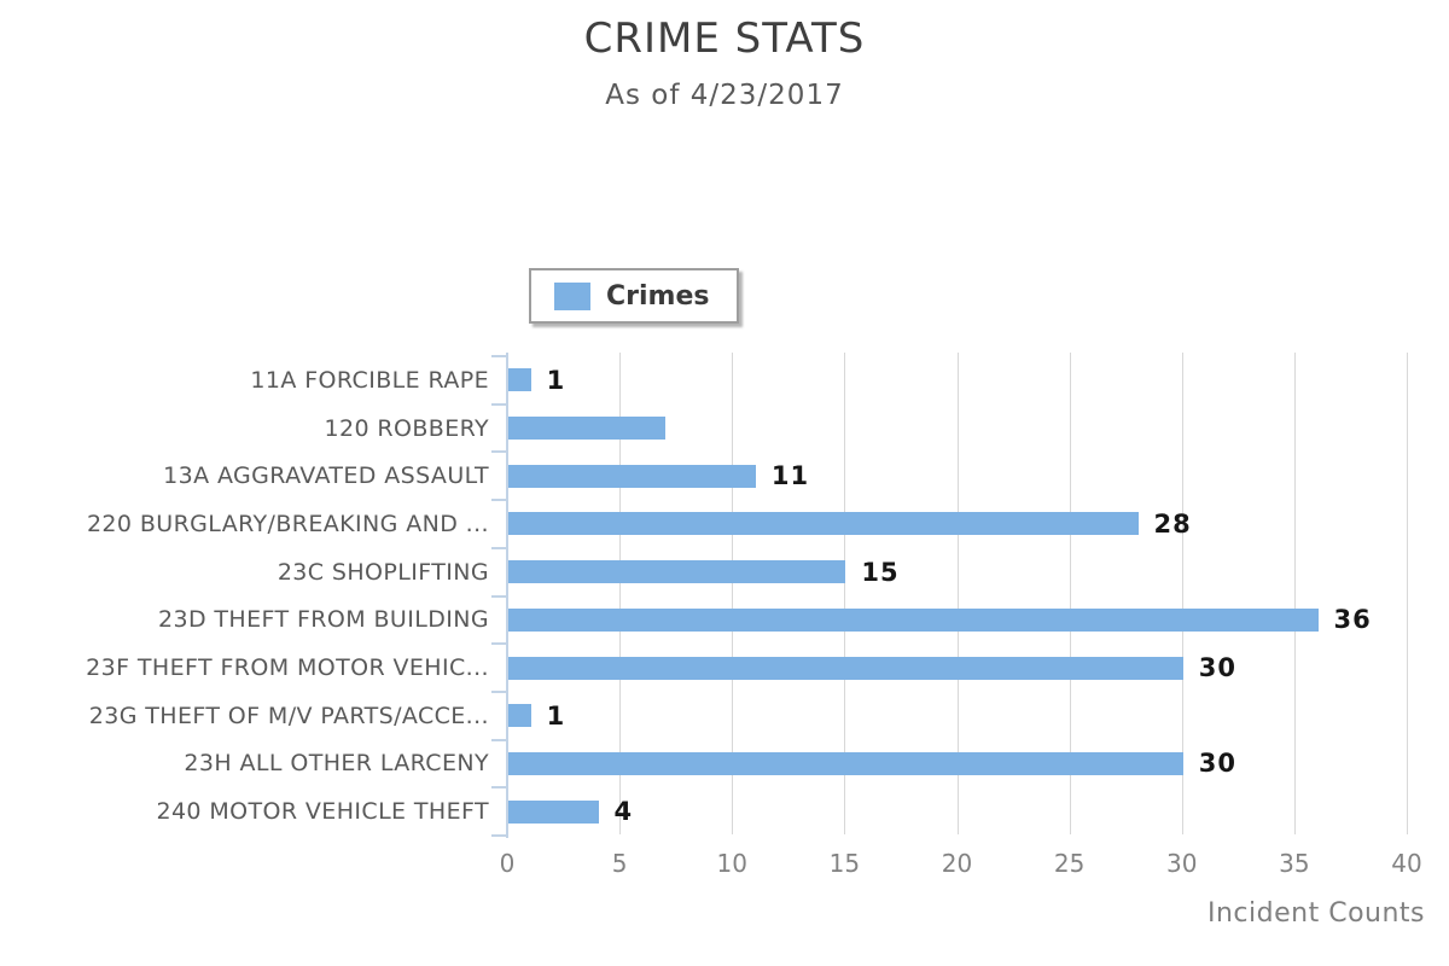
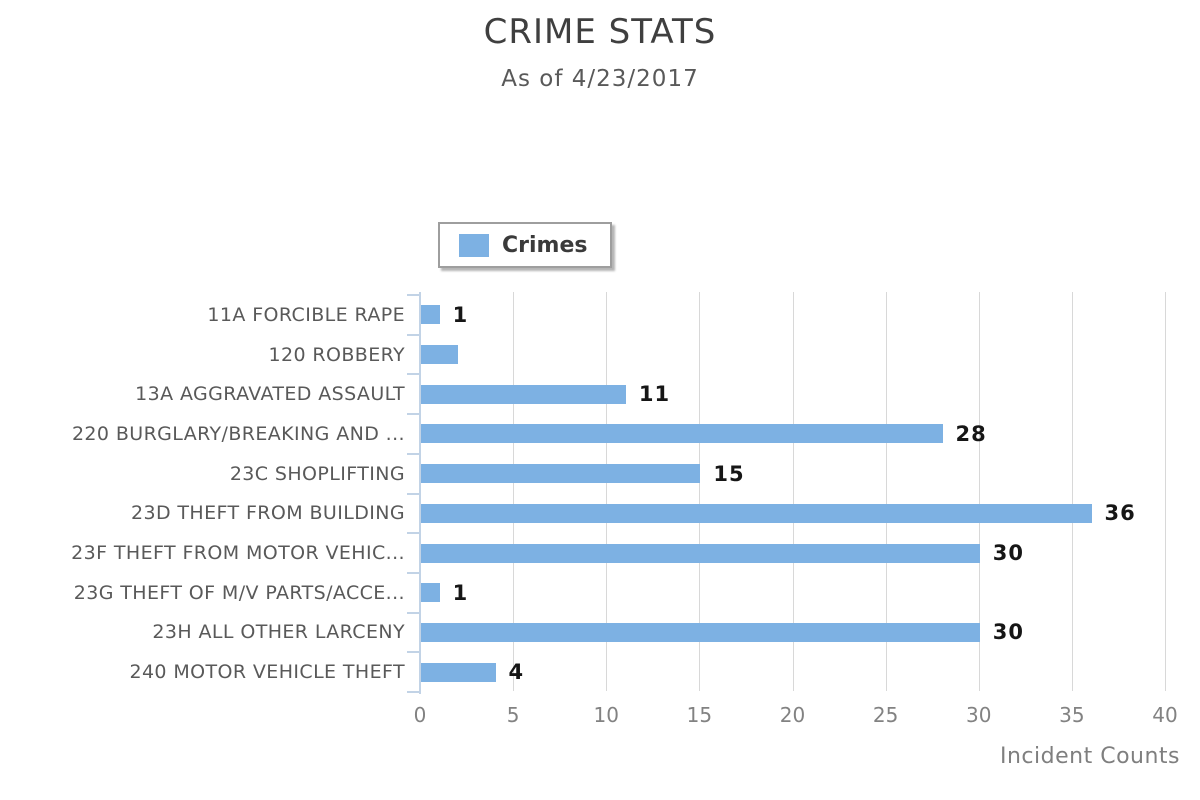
120 ROBBERY: 7 -> 2
